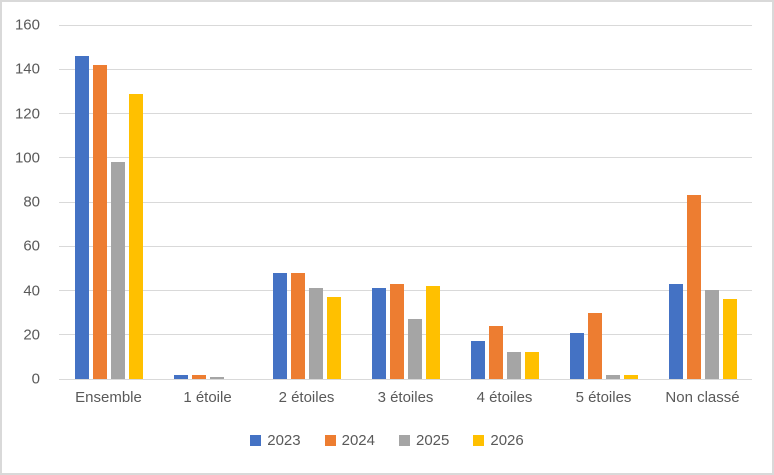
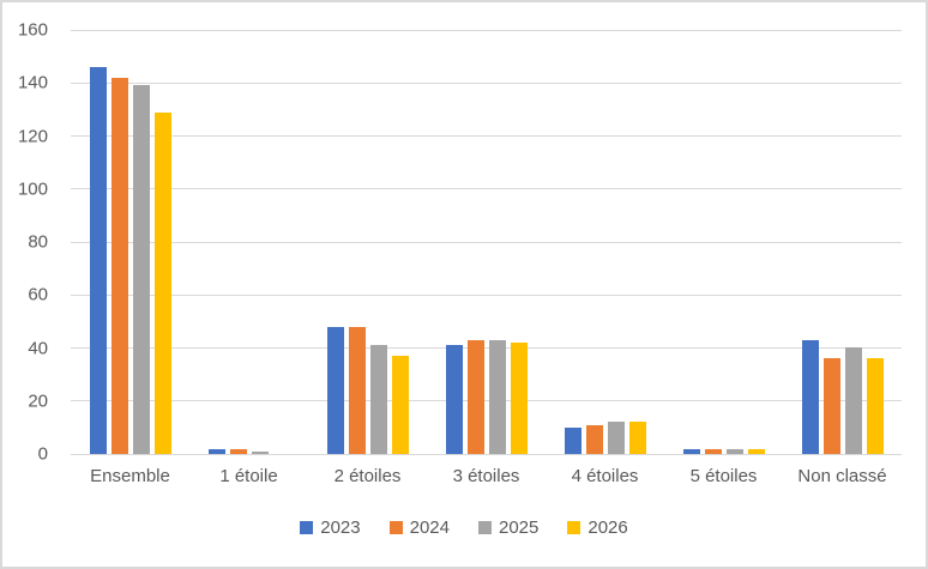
2025/Ensemble: 98 -> 139
2025/3 étoiles: 27 -> 43
2023/4 étoiles: 17 -> 10
2024/4 étoiles: 24 -> 11
2023/5 étoiles: 21 -> 2
2024/5 étoiles: 30 -> 2
2024/Non classé: 83 -> 36
